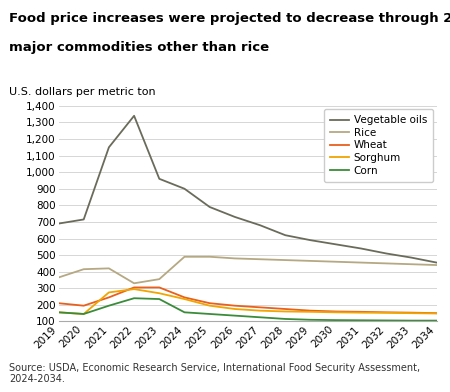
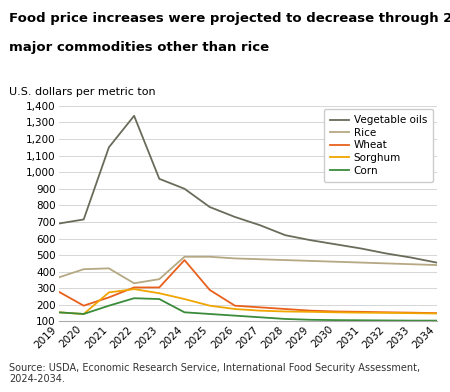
Wheat/2019: 210 -> 280
Wheat/2024: 240 -> 470
Wheat/2025: 210 -> 290
